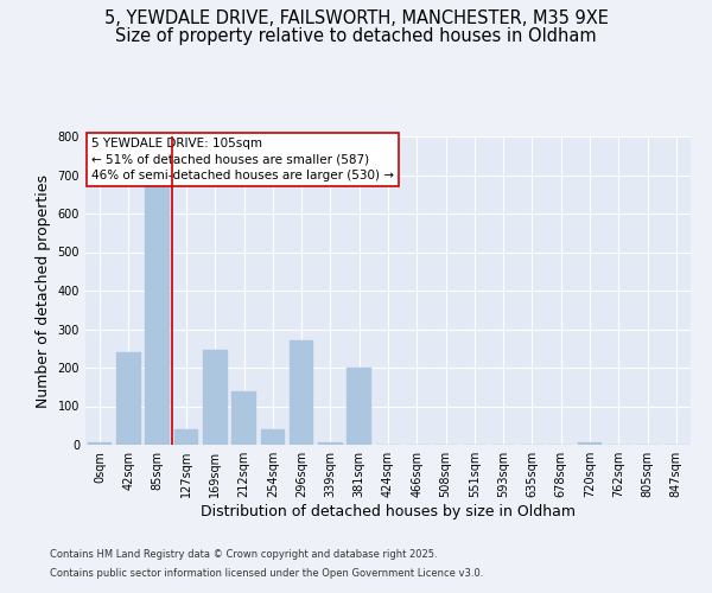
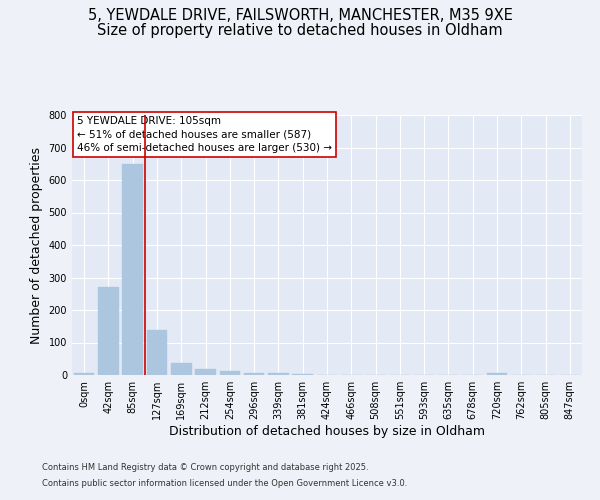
42sqm: 240 -> 270
85sqm: 680 -> 650
127sqm: 40 -> 140
169sqm: 245 -> 38
212sqm: 140 -> 18
254sqm: 40 -> 11
296sqm: 270 -> 7
381sqm: 200 -> 3
